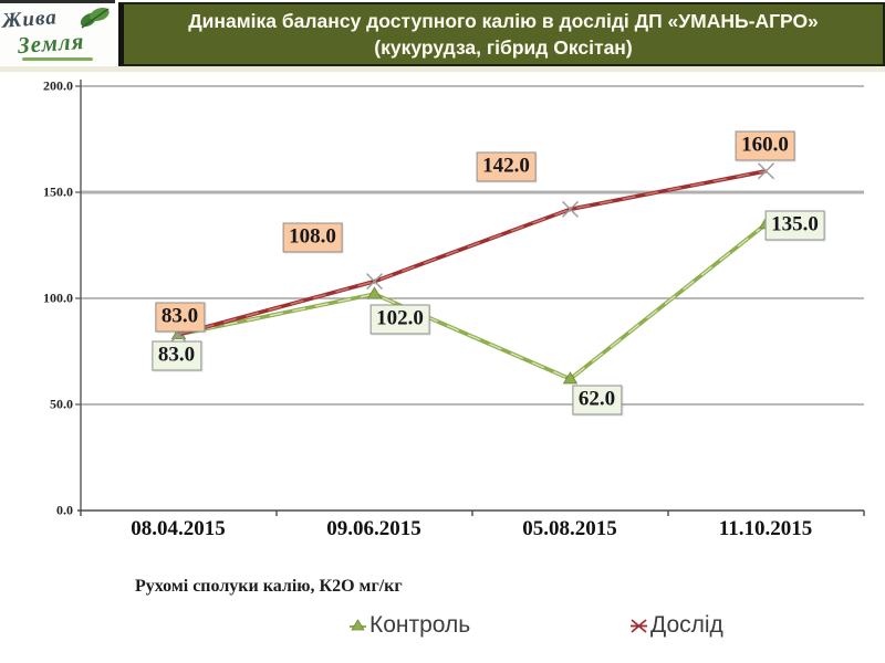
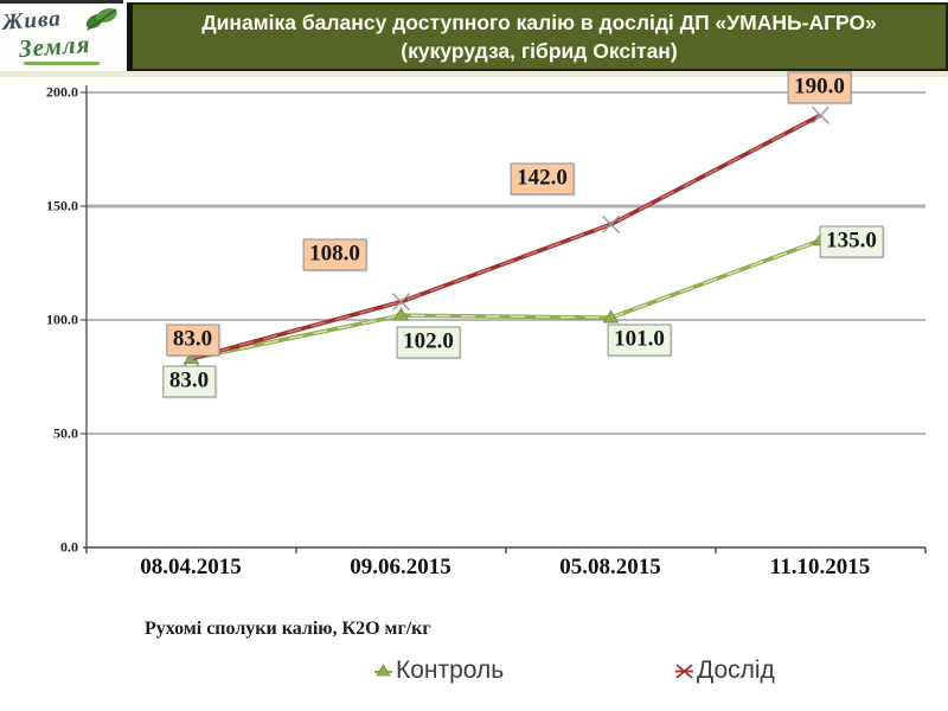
Контроль/05.08.2015: 62.0 -> 101.0
Дослід/11.10.2015: 160.0 -> 190.0
